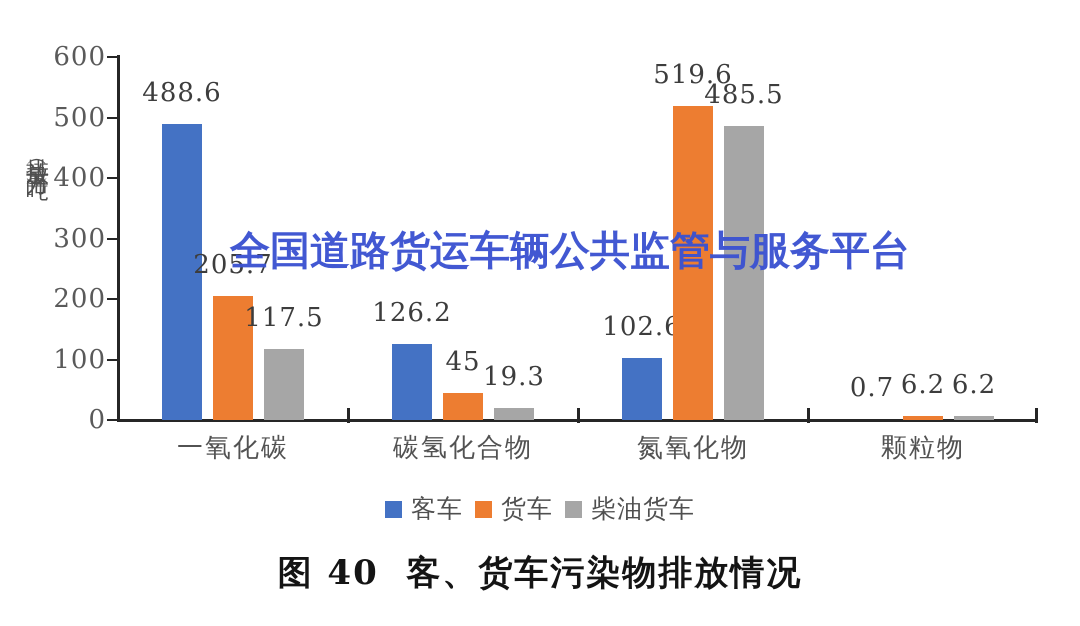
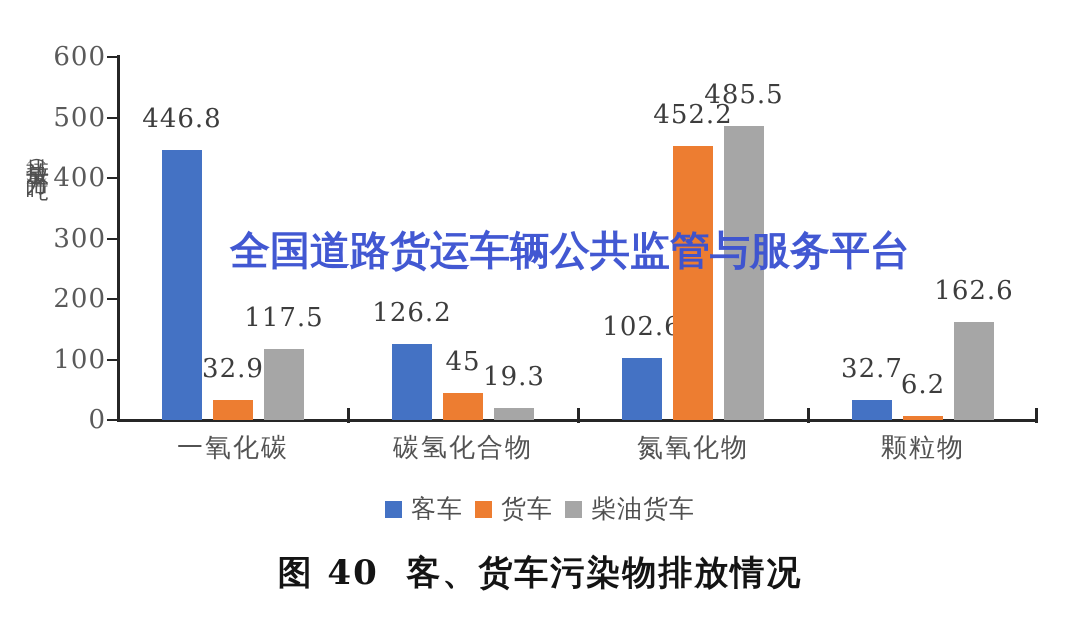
客车/一氧化碳: 488.6 -> 446.8
货车/一氧化碳: 205.7 -> 32.9
货车/氮氧化物: 519.6 -> 452.2
客车/颗粒物: 0.7 -> 32.7
柴油货车/颗粒物: 6.2 -> 162.6
